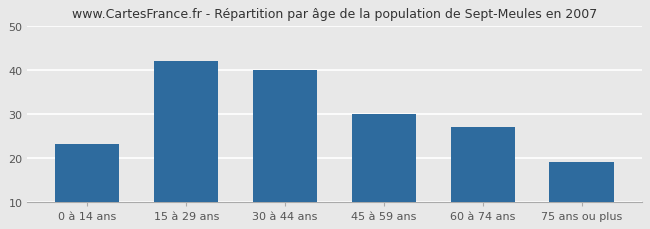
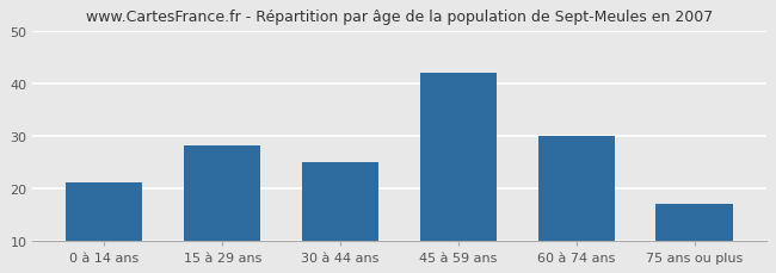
0 à 14 ans: 23 -> 21
15 à 29 ans: 42 -> 28
30 à 44 ans: 40 -> 25
45 à 59 ans: 30 -> 42
60 à 74 ans: 27 -> 30
75 ans ou plus: 19 -> 17
